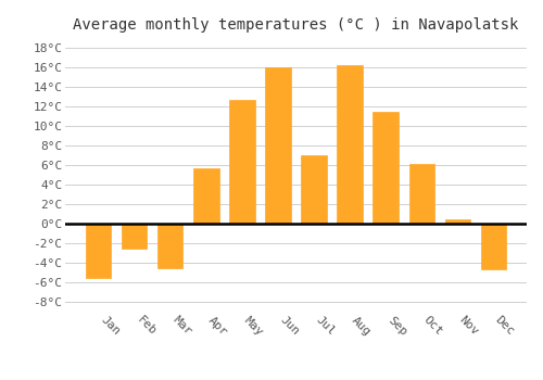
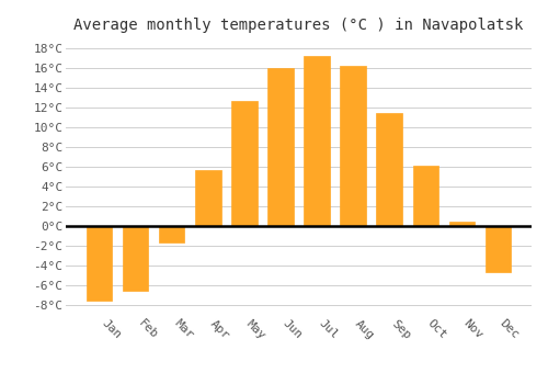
Jan: -5.6°C -> -7.5°C
Feb: -2.6°C -> -6.5°C
Mar: -4.6°C -> -1.7°C
Jul: 7.0°C -> 17.2°C
